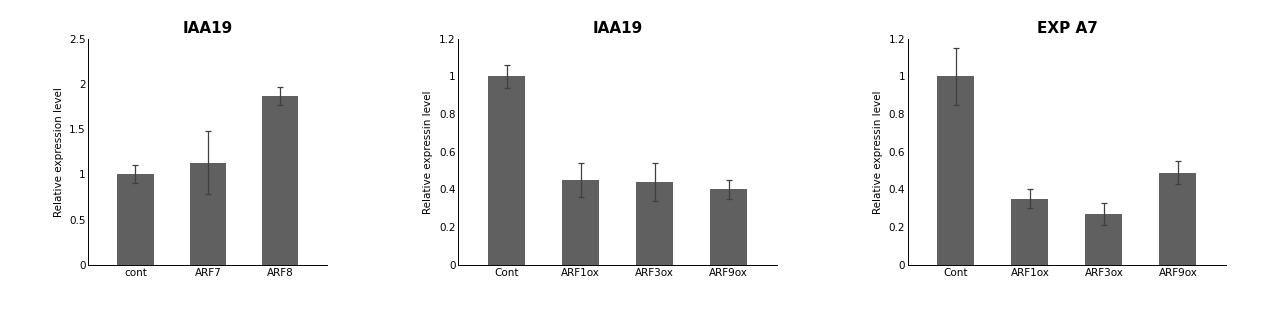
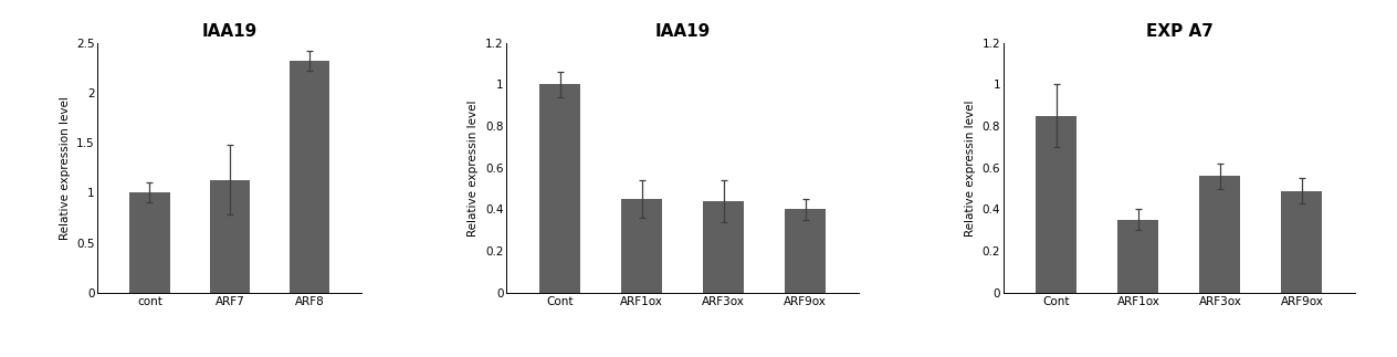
ARF8: 1.87 -> 2.32
EXP A7/Cont: 1.00 -> 0.85
EXP A7/ARF3ox: 0.27 -> 0.56
